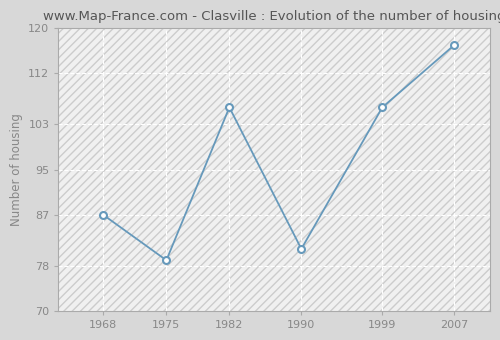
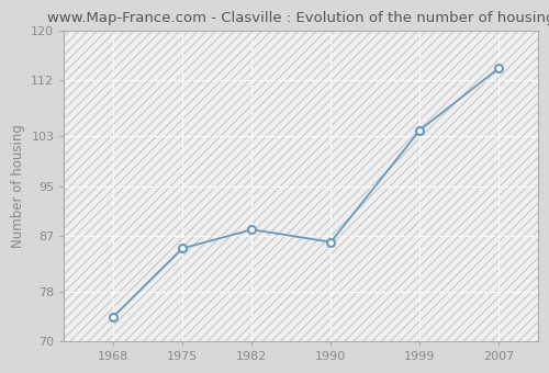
1968: 87 -> 74
1975: 79 -> 85
1982: 106 -> 88
1990: 81 -> 86
1999: 106 -> 104
2007: 117 -> 114
